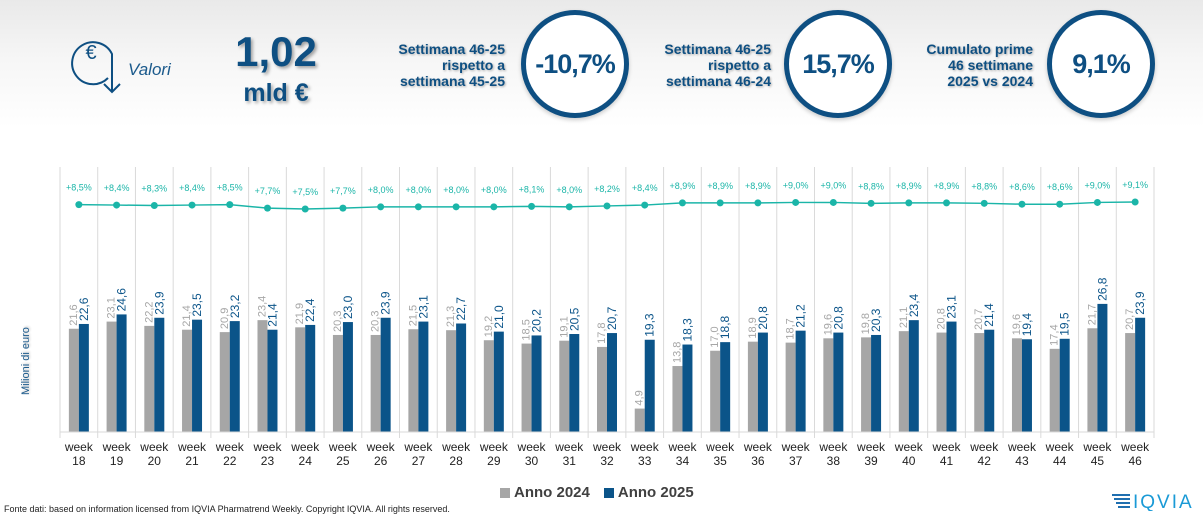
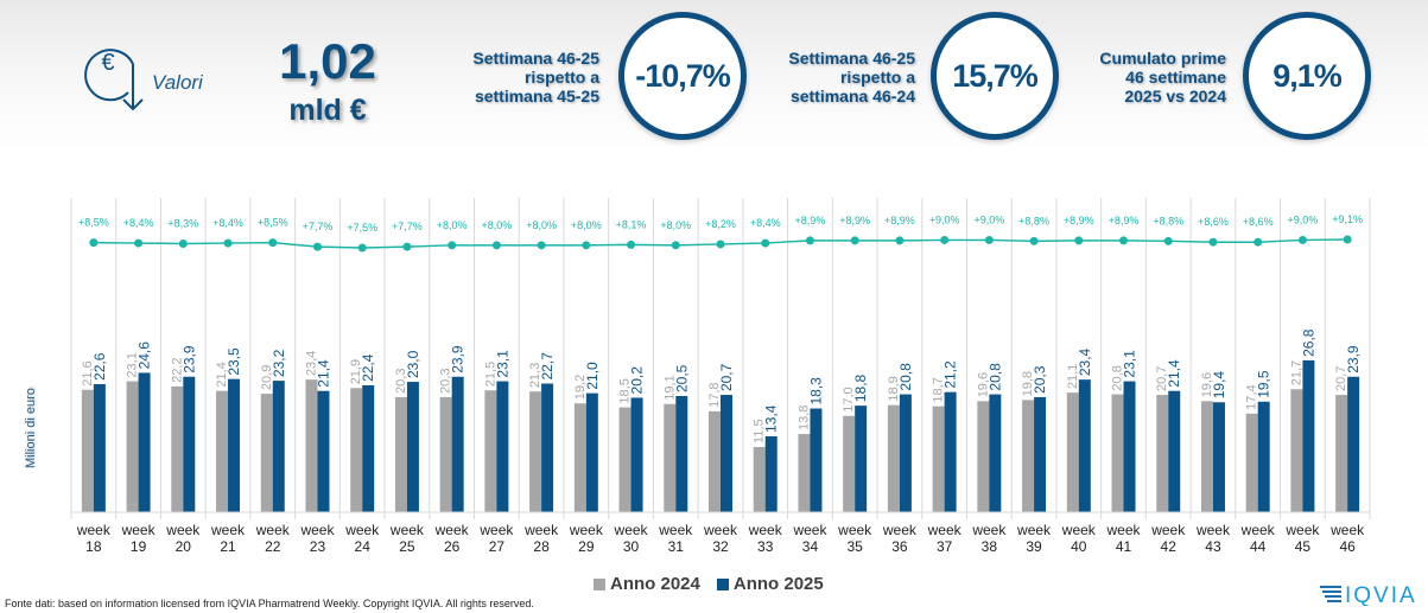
Anno 2024/week 33: 4,9 -> 11,5
Anno 2025/week 33: 19,3 -> 13,4
